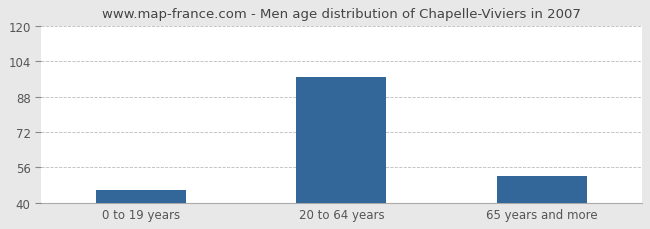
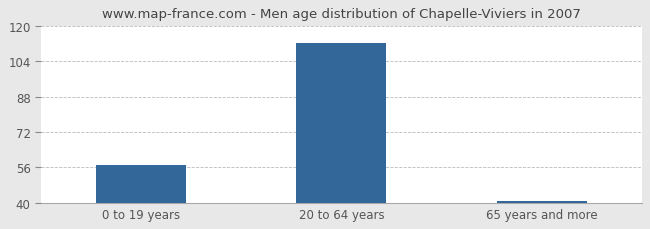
0 to 19 years: 46 -> 57
20 to 64 years: 97 -> 112
65 years and more: 52 -> 41
